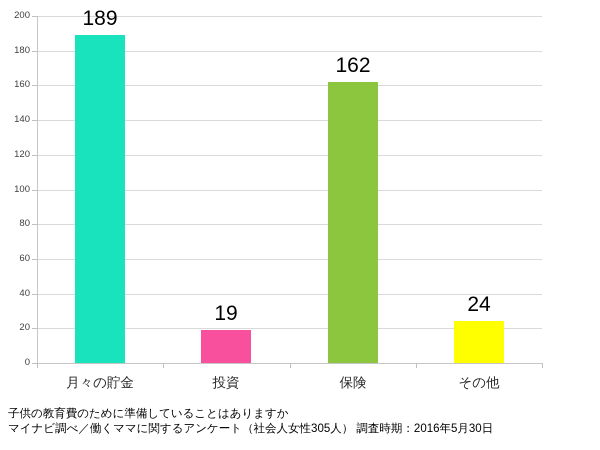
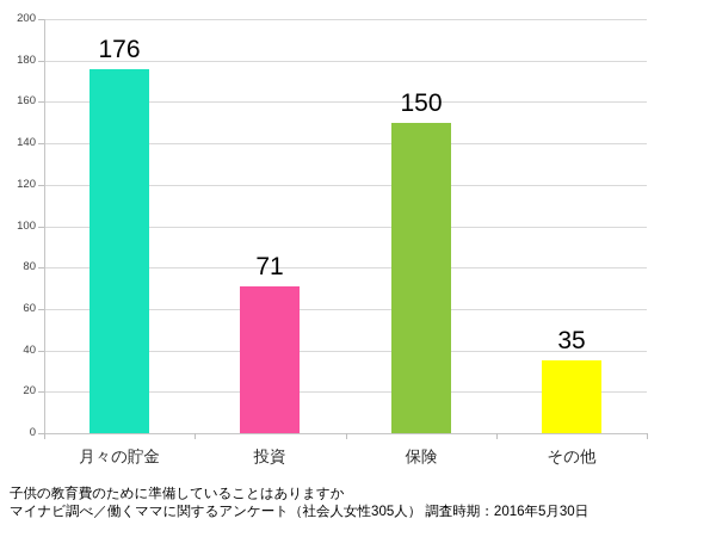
月々の貯金: 189 -> 176
投資: 19 -> 71
保険: 162 -> 150
その他: 24 -> 35
